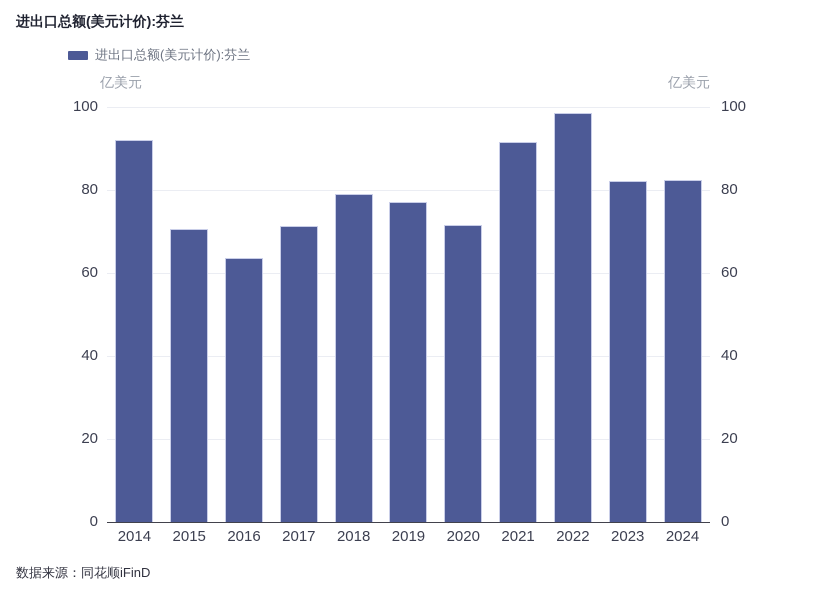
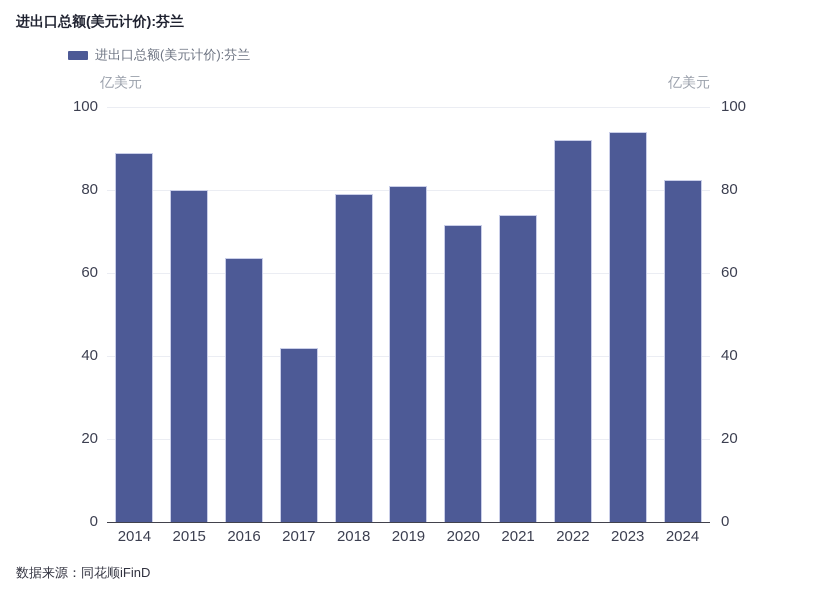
2014: 92 -> 89
2015: 71 -> 80
2017: 71 -> 42
2019: 77 -> 81
2021: 92 -> 74
2022: 99 -> 92
2023: 82 -> 94
